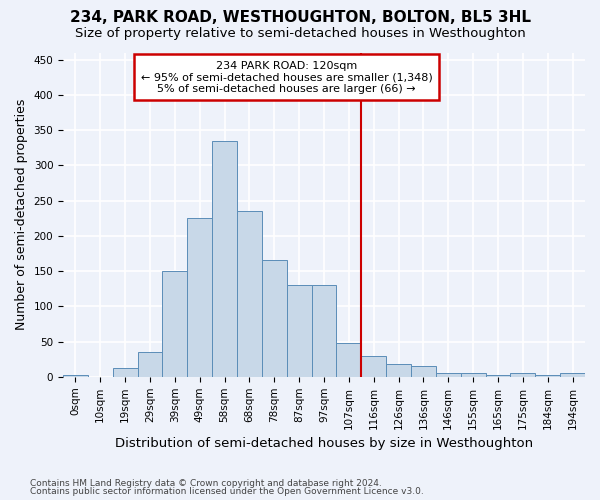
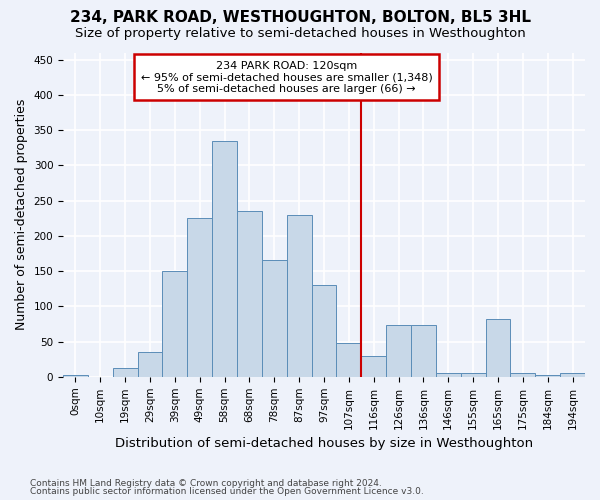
87sqm: 130 -> 230
126sqm: 18 -> 74
136sqm: 15 -> 74
165sqm: 2 -> 82
